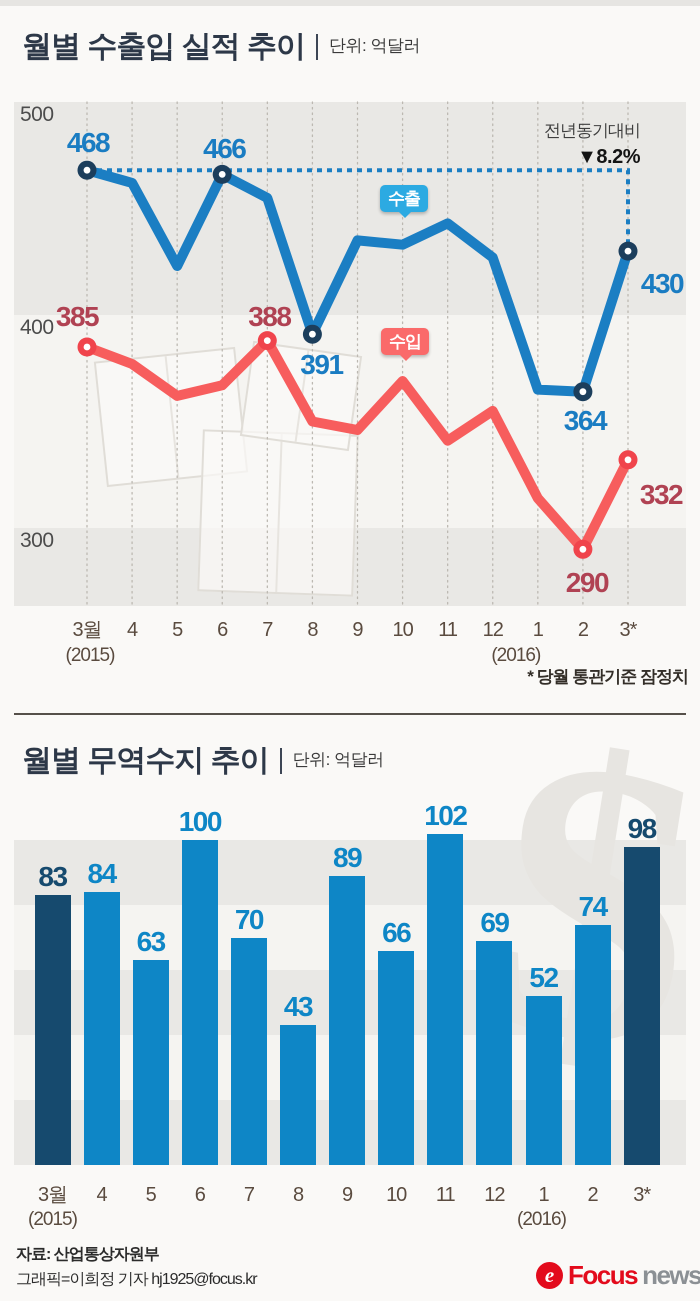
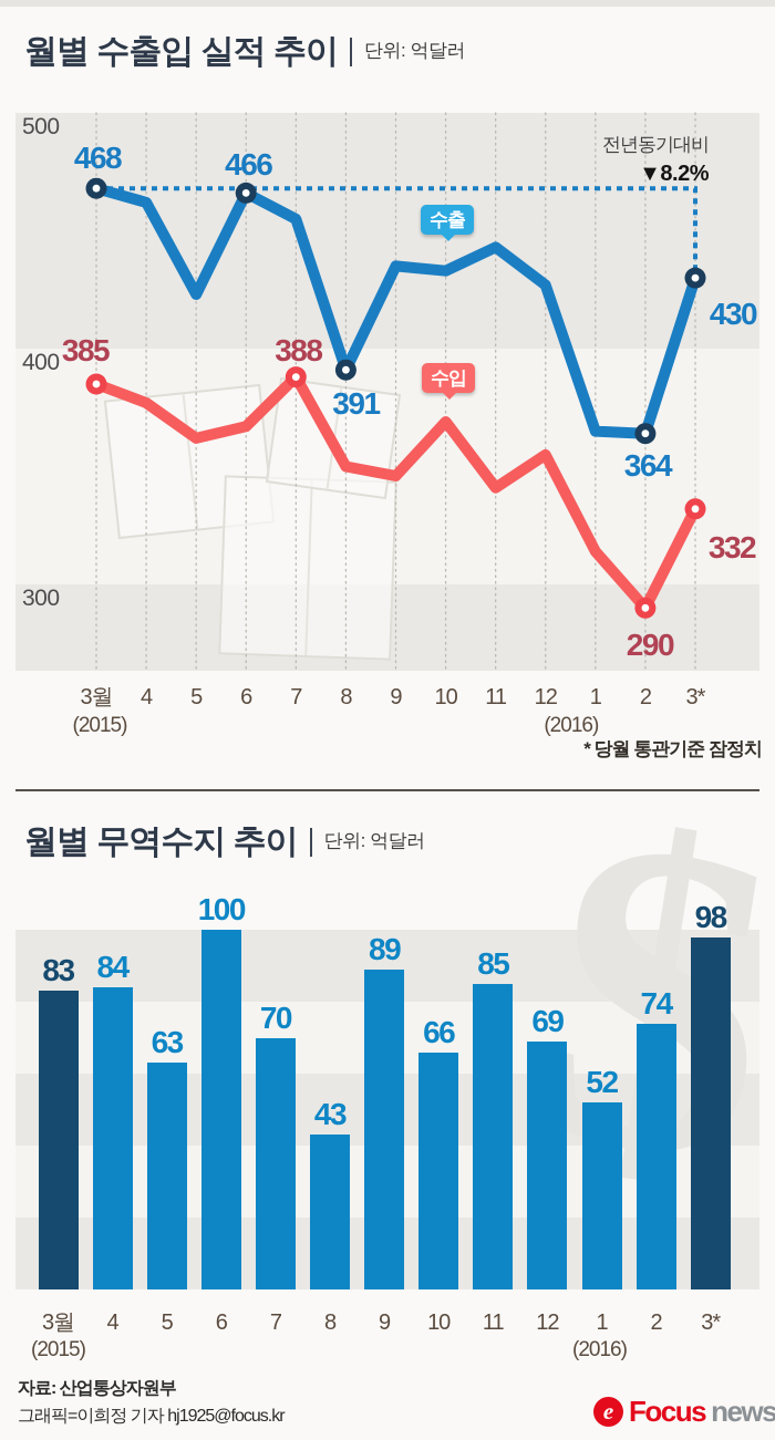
월별 무역수지 추이/11: 102 -> 85
